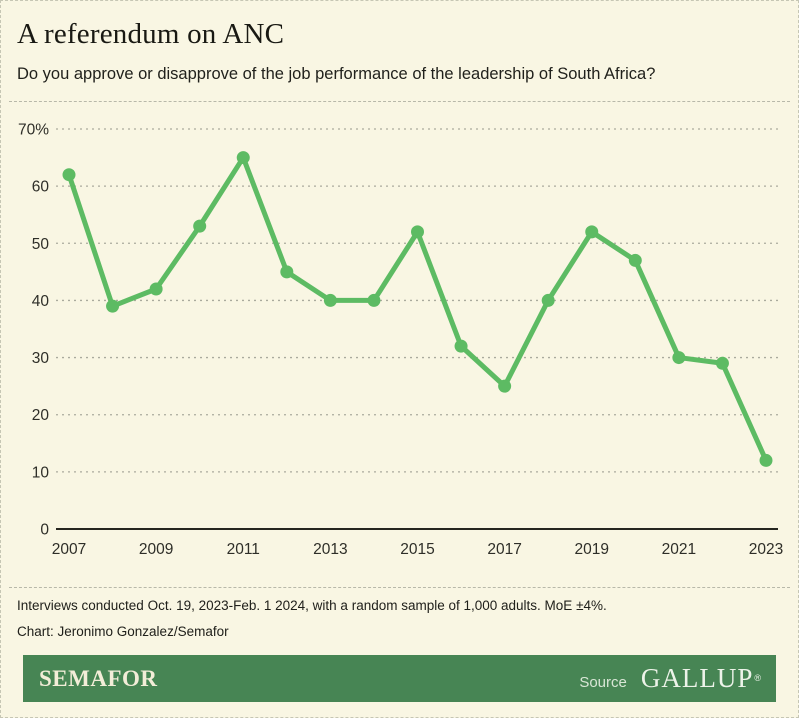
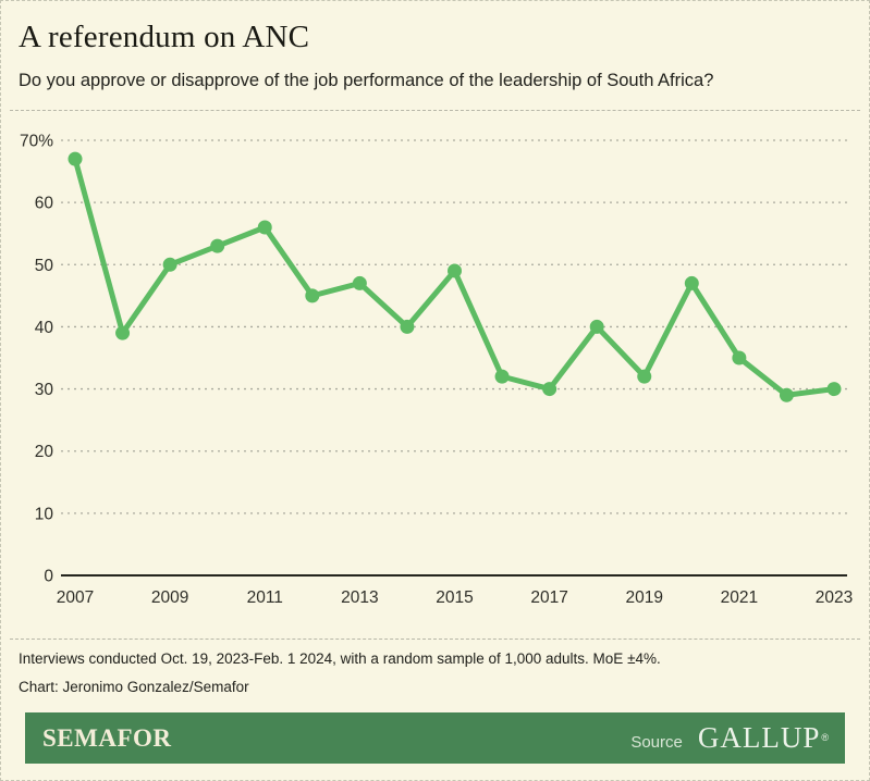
2007: 62% -> 67%
2009: 42% -> 50%
2011: 65% -> 56%
2013: 40% -> 47%
2015: 52% -> 49%
2017: 25% -> 30%
2019: 52% -> 32%
2021: 30% -> 35%
2023: 12% -> 30%
